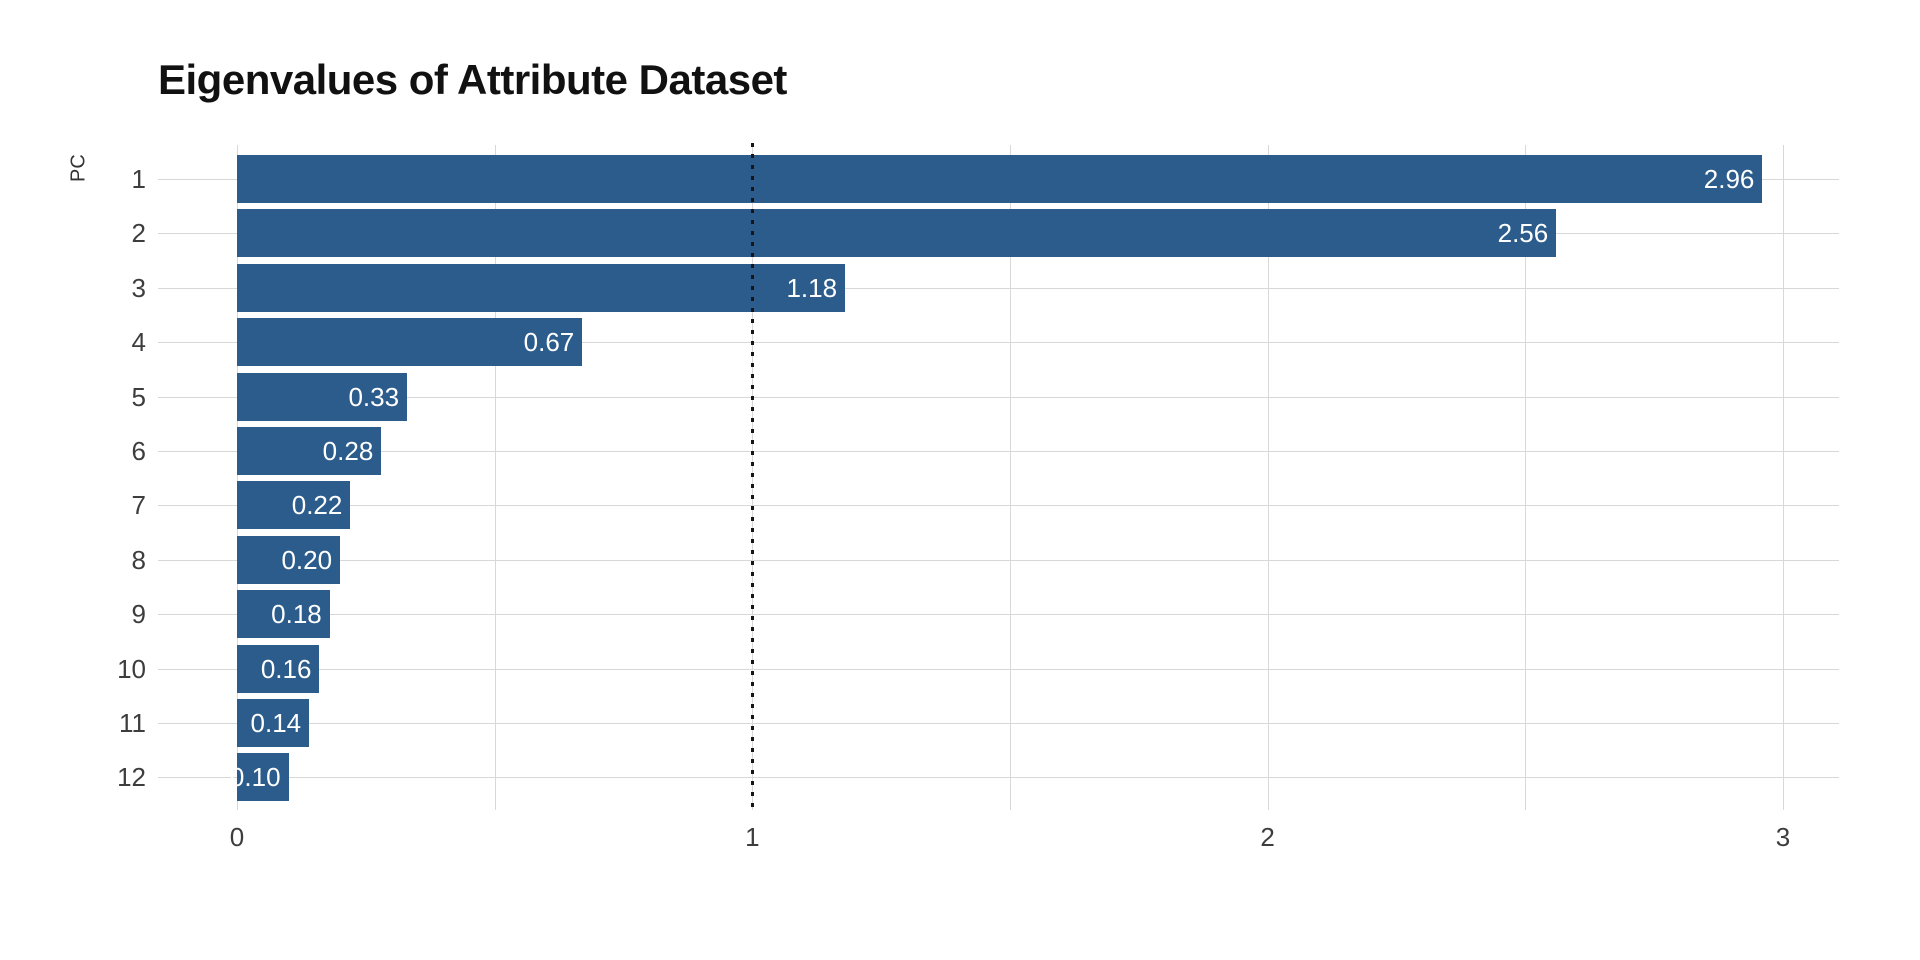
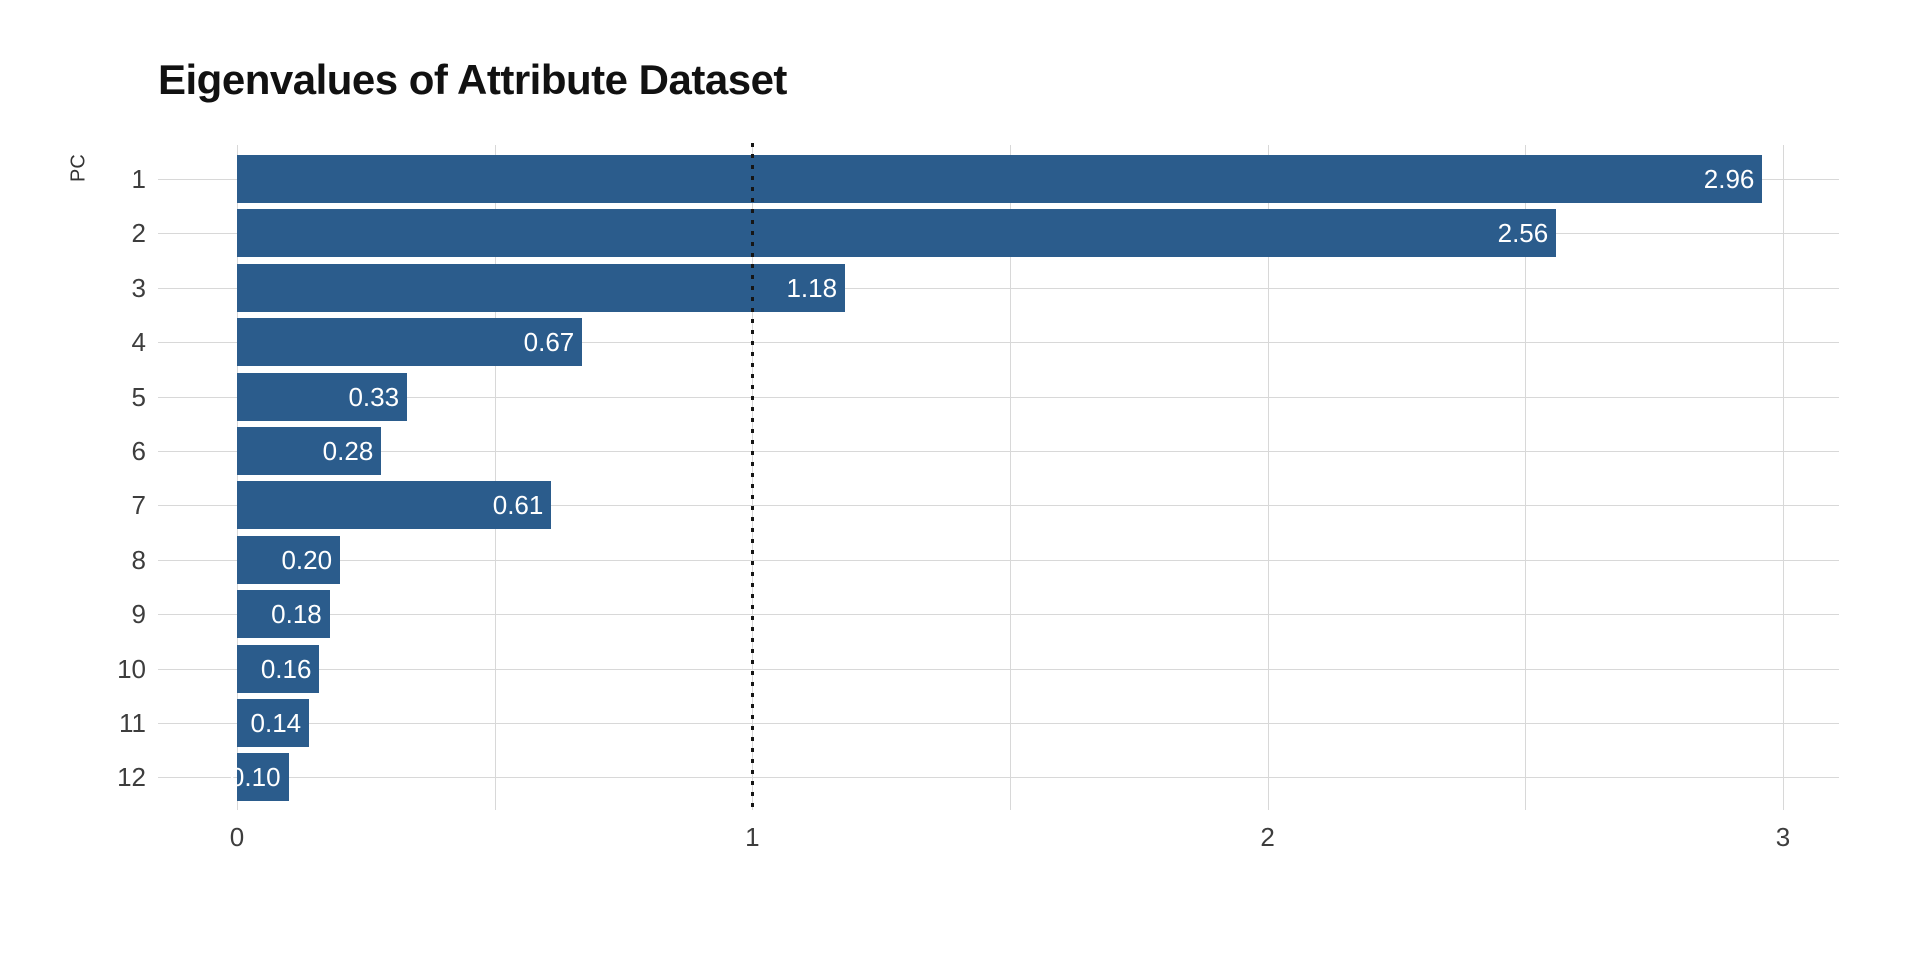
7: 0.22 -> 0.61
